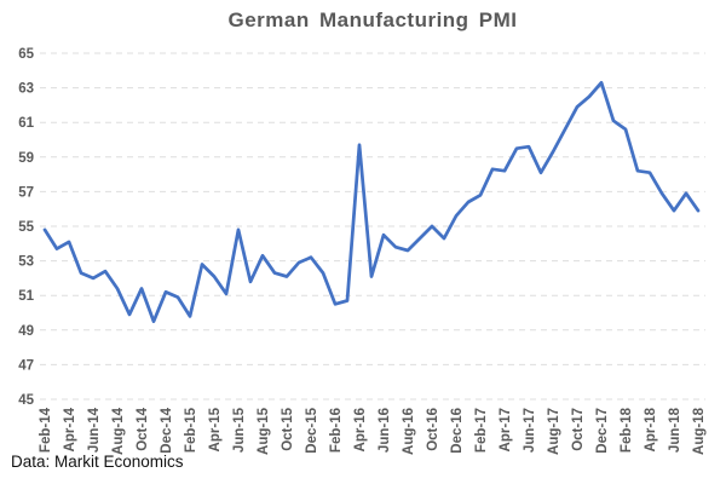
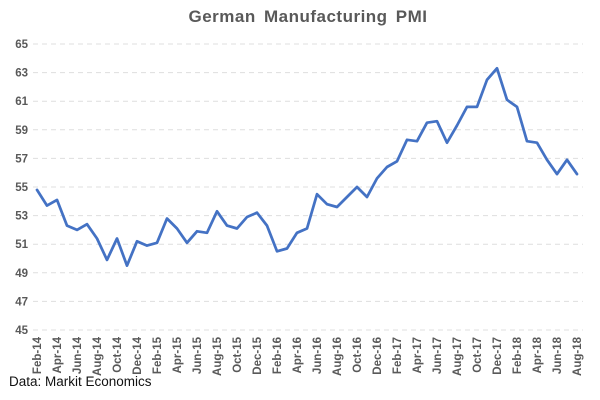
Feb-15: 49.8 -> 51.1
Jun-15: 54.8 -> 51.9
Apr-16: 59.7 -> 51.8
Oct-17: 61.9 -> 60.6
